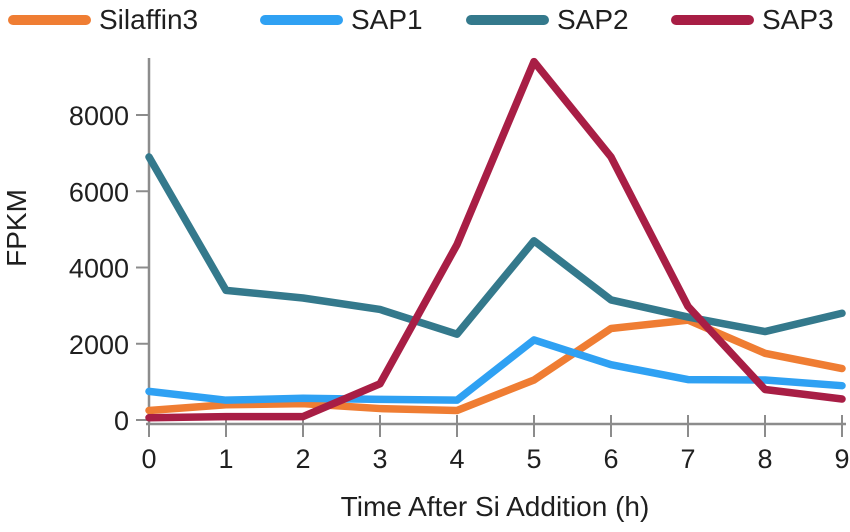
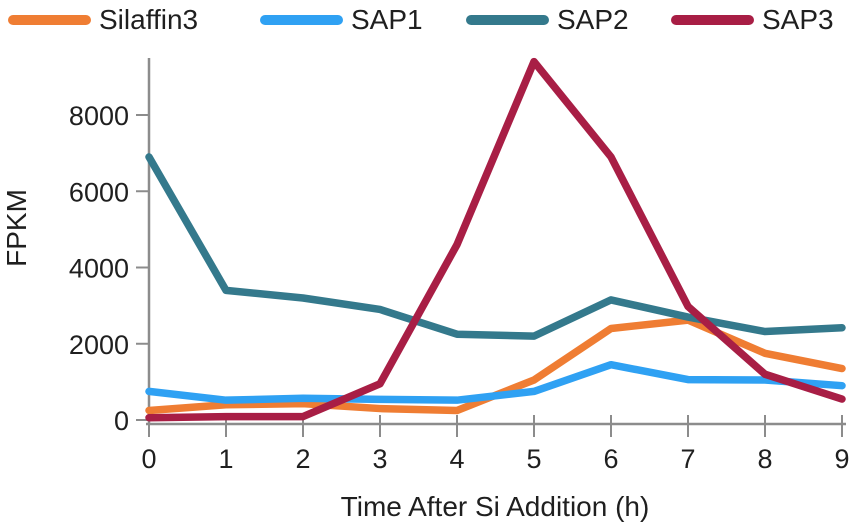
SAP1/5: 2100 -> 800
SAP2/5: 4700 -> 2200
SAP3/8: 800 -> 1200
SAP2/9: 2800 -> 2400
